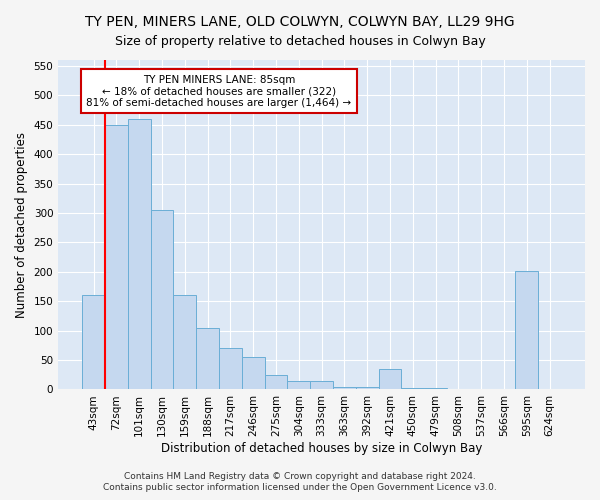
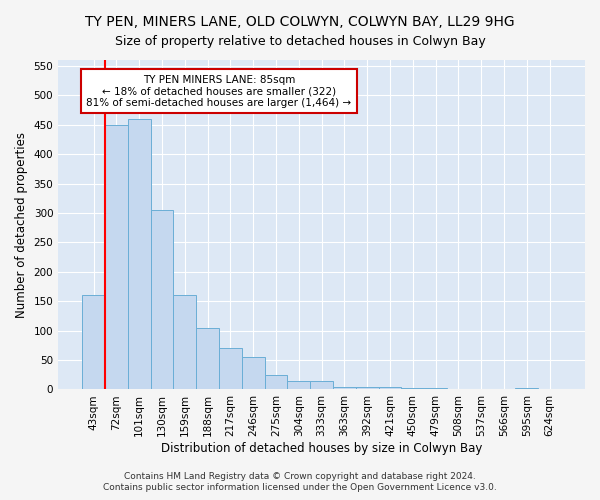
421sqm: 34 -> 5
595sqm: 202 -> 2
